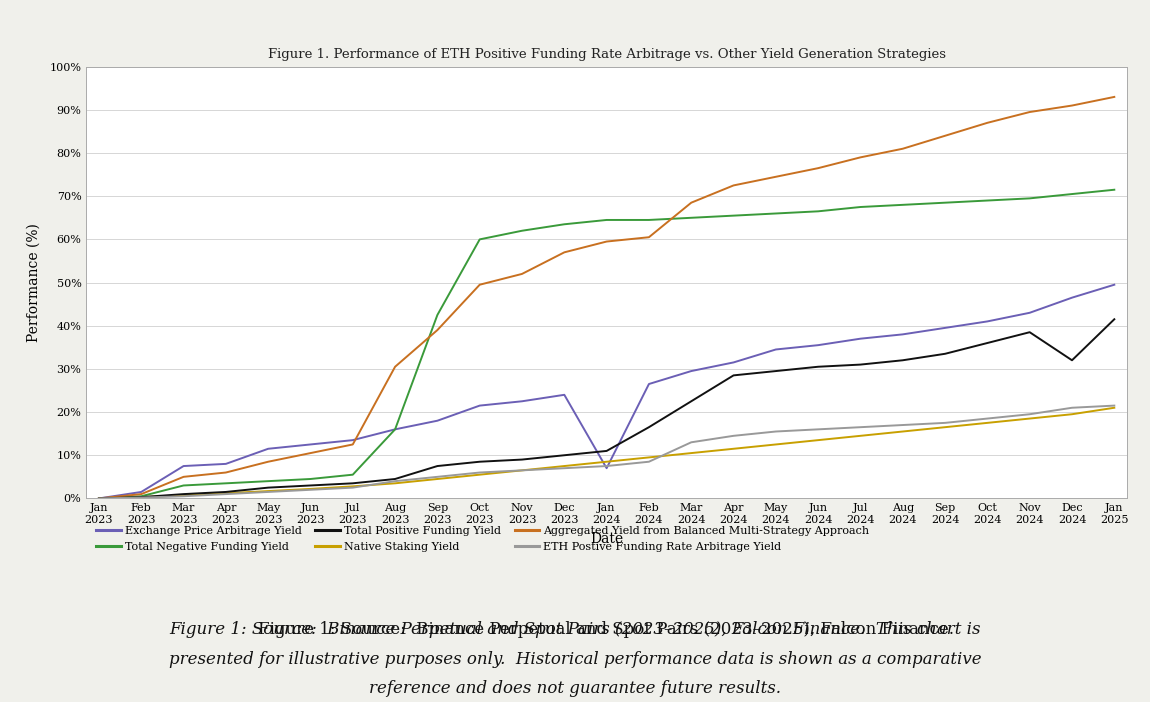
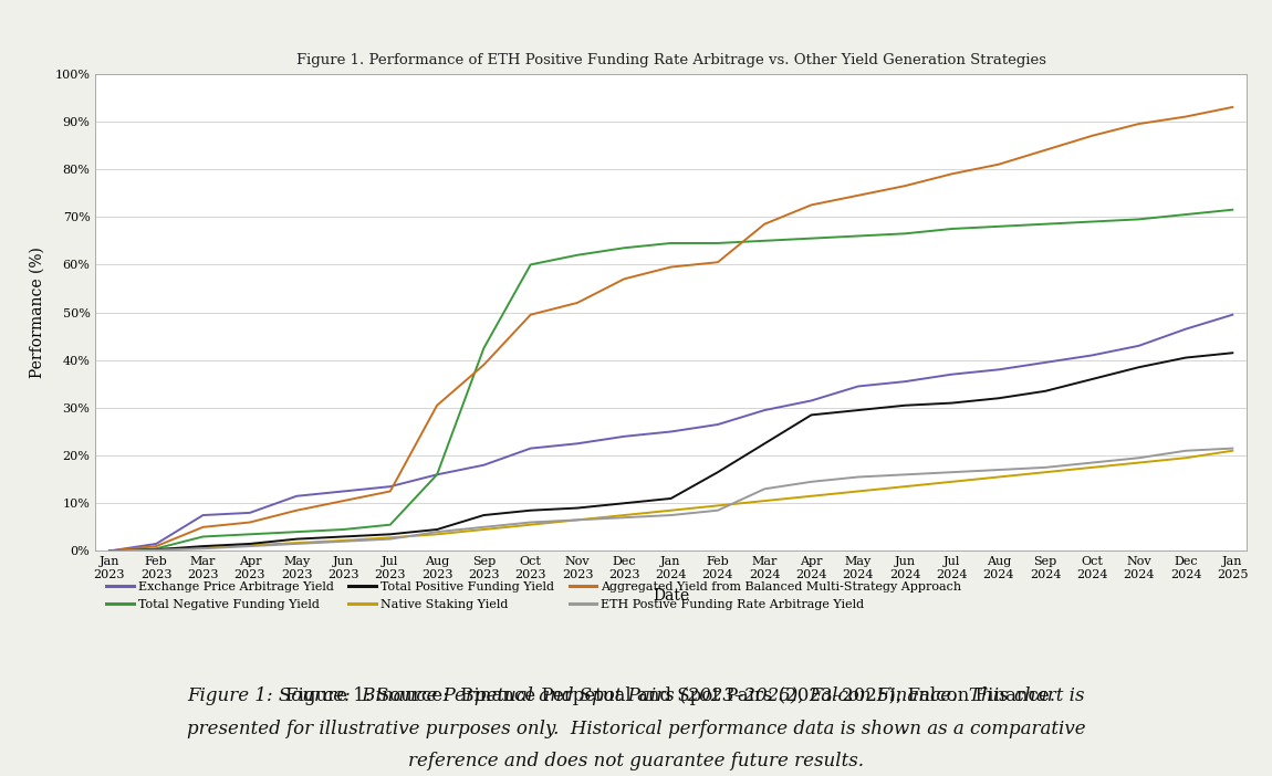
Exchange Price Arbitrage Yield/Jan 2024: 7.0% -> 25.0%
Total Positive Funding Yield/Dec 2024: 32.0% -> 40.5%
